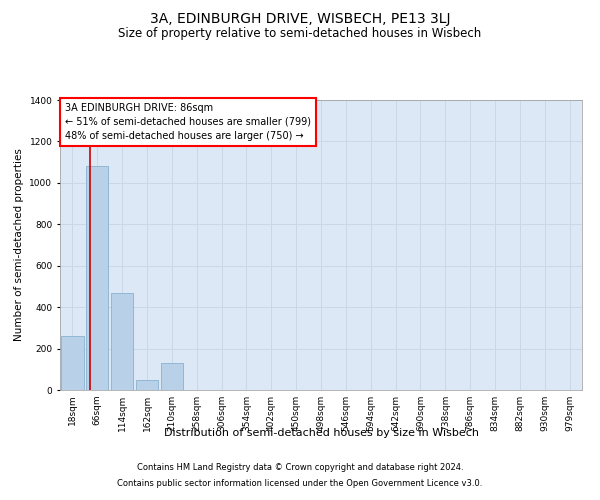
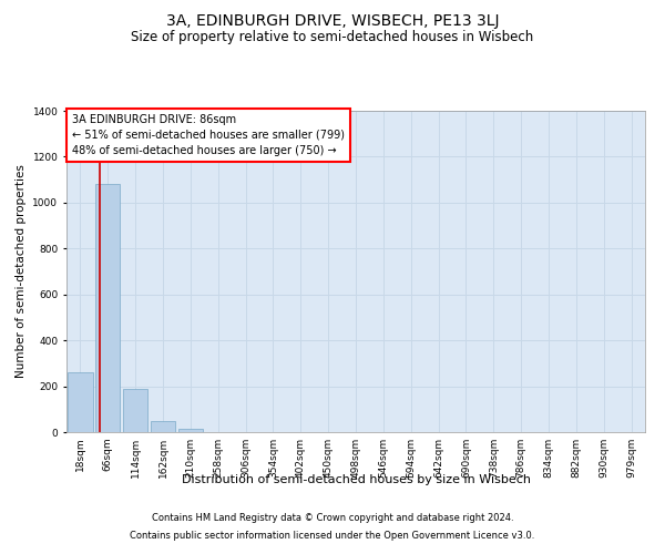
114sqm: 470 -> 190
210sqm: 130 -> 15
